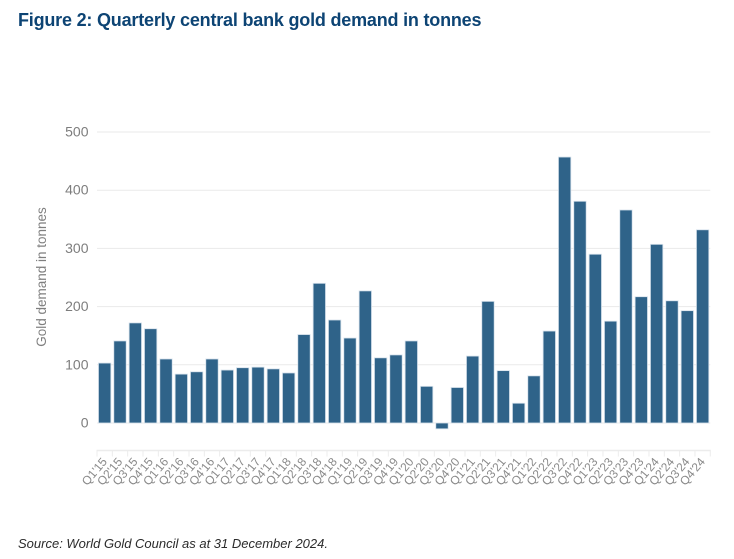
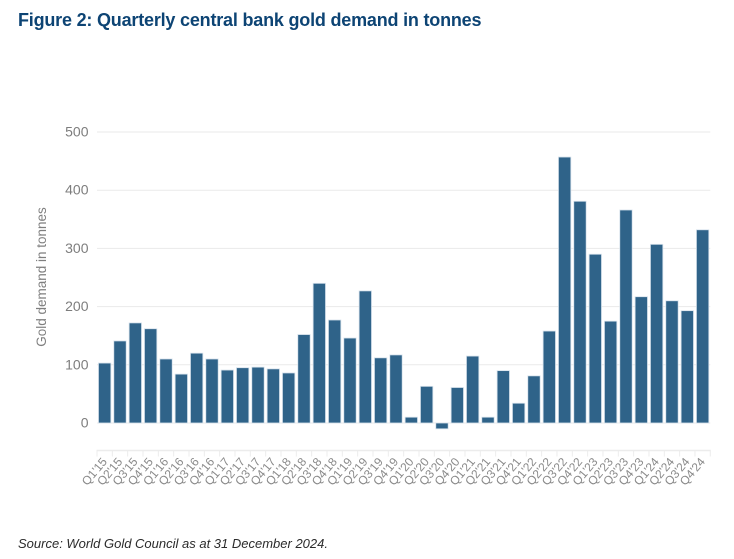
Q3'16: 90 -> 120
Q1'20: 140 -> 10
Q2'21: 210 -> 10
